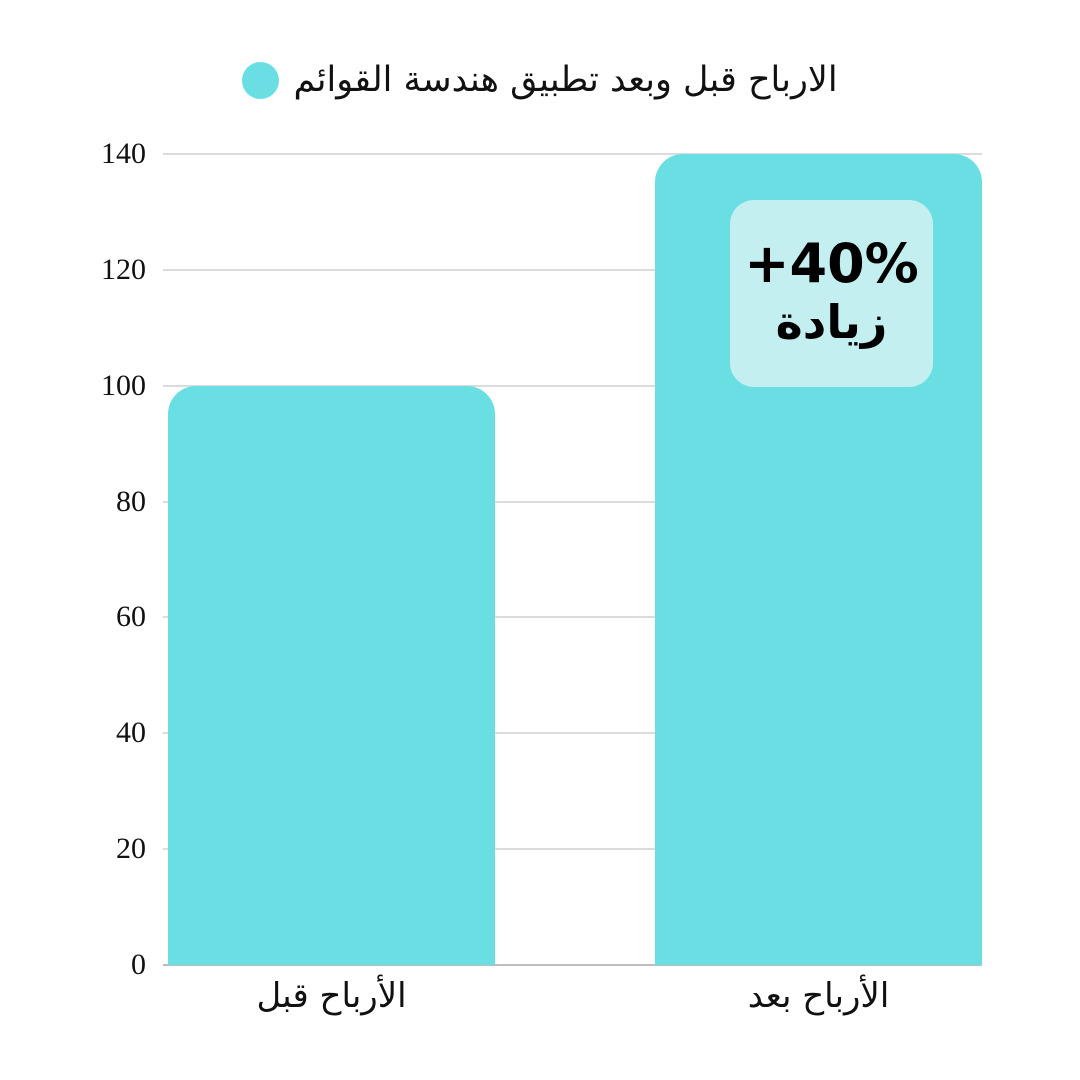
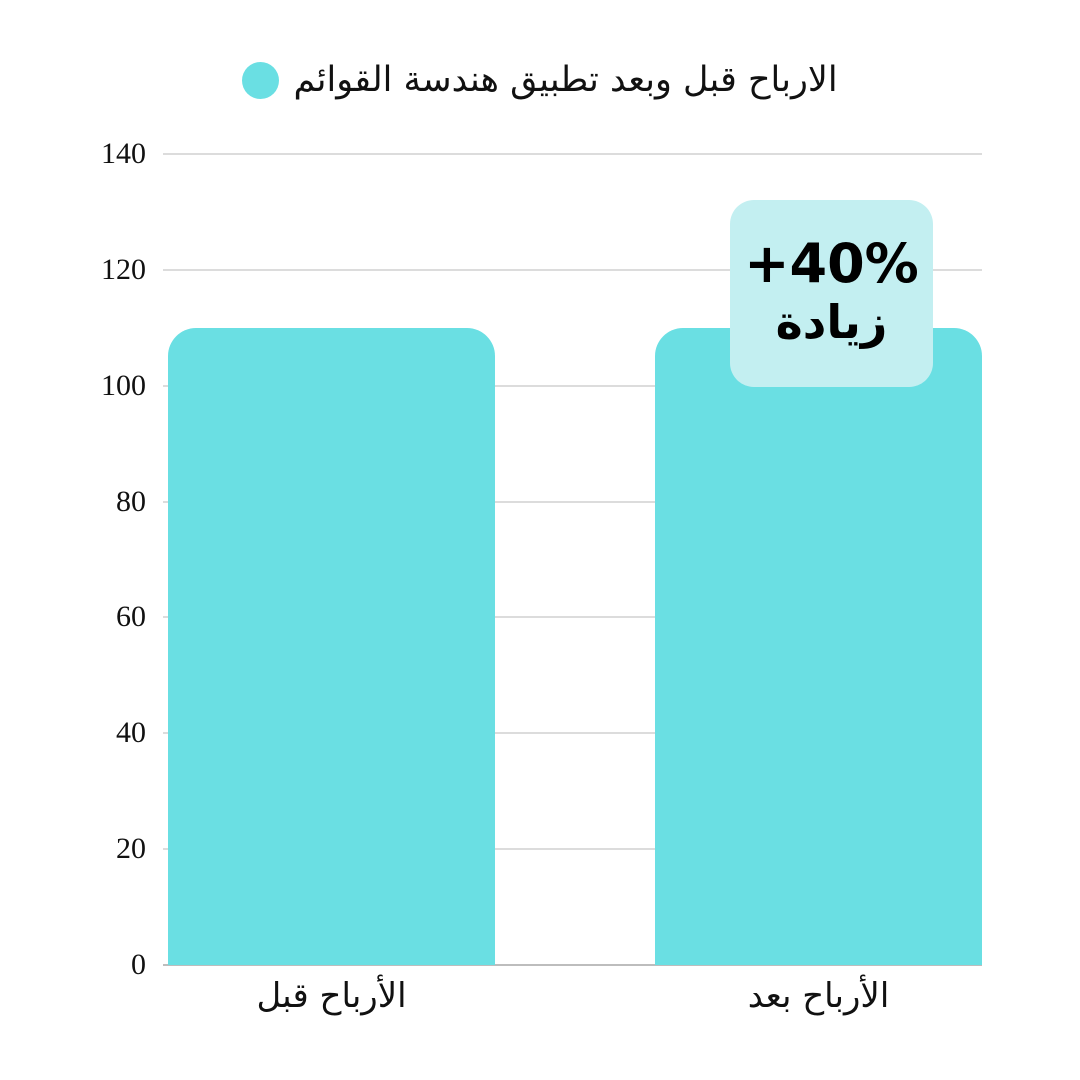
الأرباح قبل: 100 -> 110
الأرباح بعد: 140 -> 110
